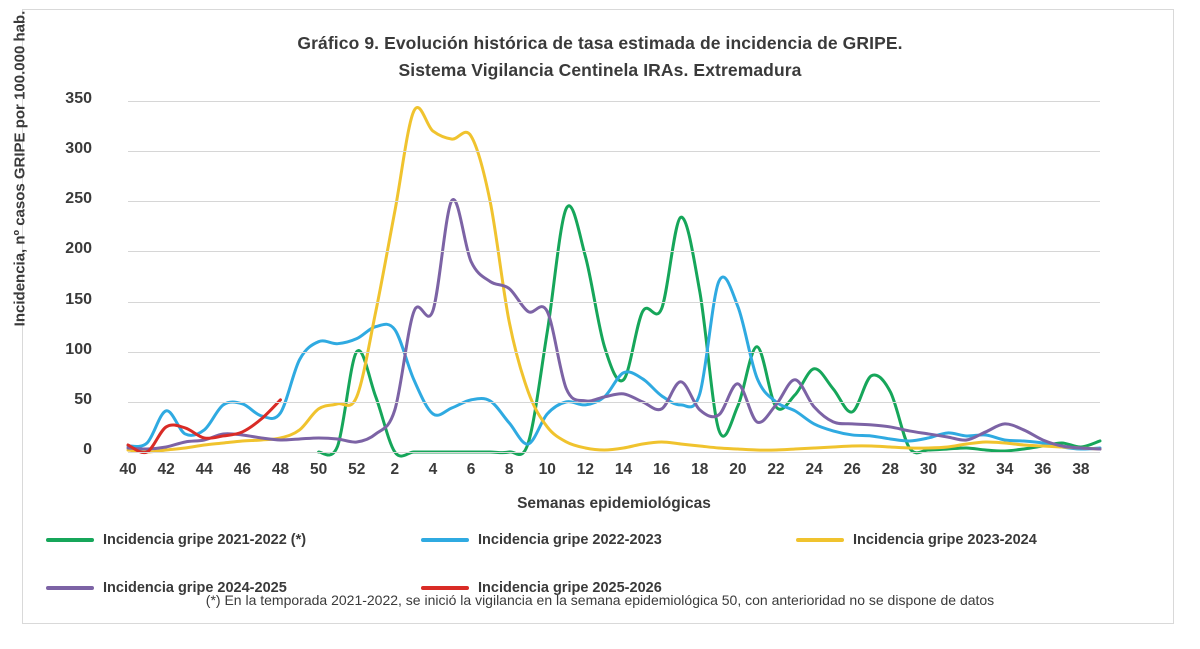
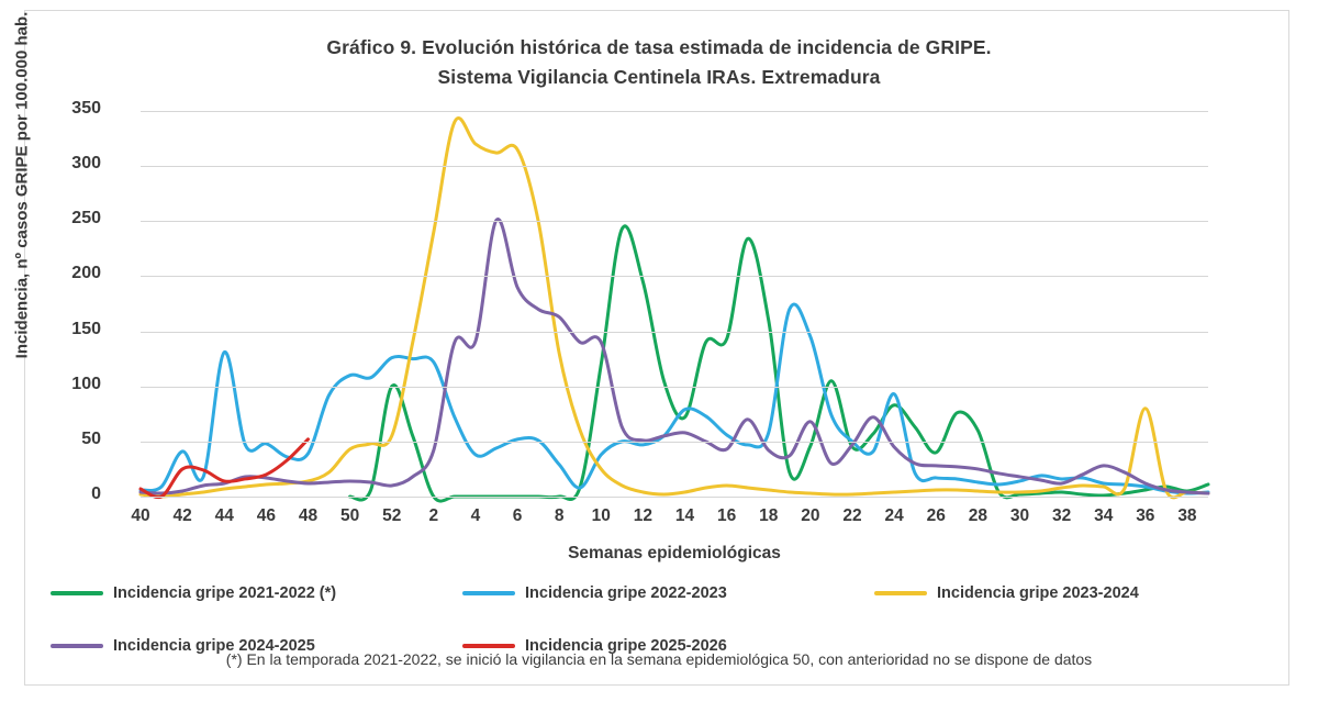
Incidencia gripe 2022-2023/44: 22 -> 131
Incidencia gripe 2022-2023/52: 113 -> 126
Incidencia gripe 2022-2023/24: 28 -> 93
Incidencia gripe 2023-2024/36: 6 -> 80
